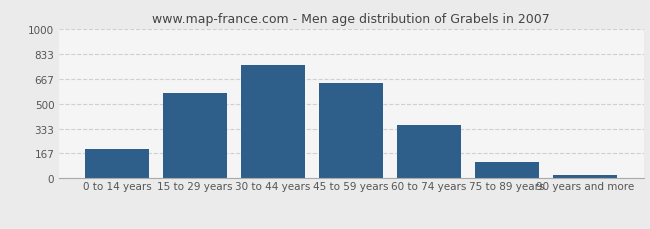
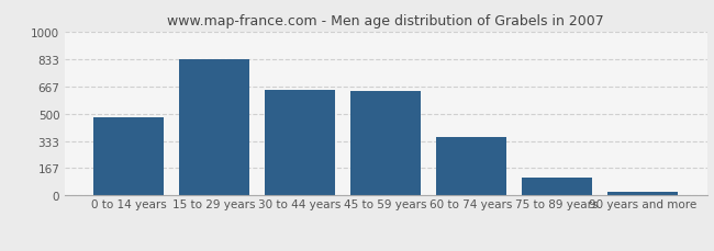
0 to 14 years: 200 -> 480
15 to 29 years: 570 -> 830
30 to 44 years: 760 -> 640
